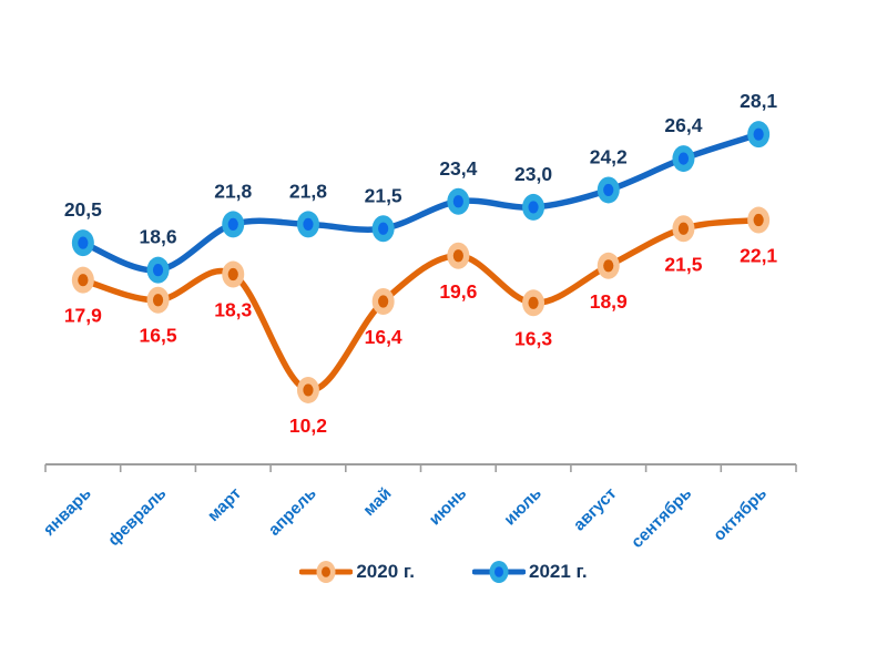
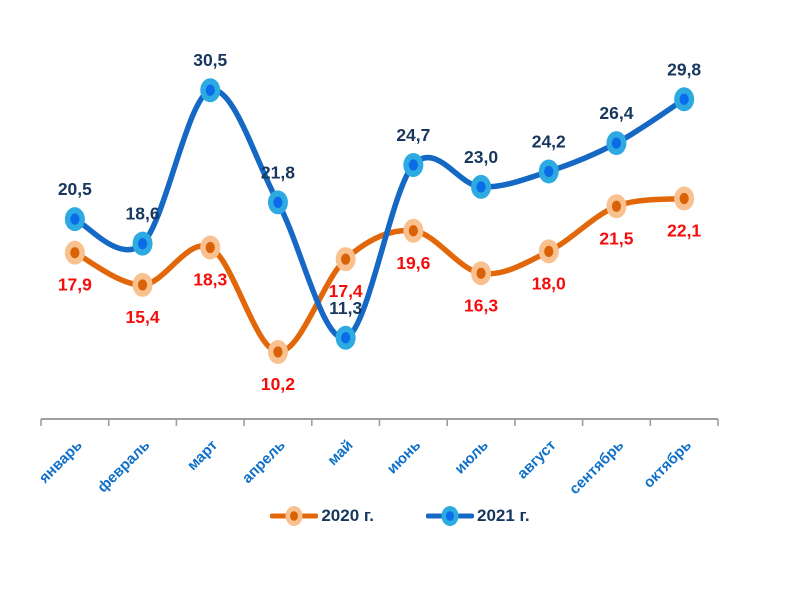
2020 г./февраль: 16,5 -> 15,4
2021 г./март: 21,8 -> 30,5
2020 г./май: 16,4 -> 17,4
2021 г./май: 21,5 -> 11,3
2021 г./июнь: 23,4 -> 24,7
2020 г./август: 18,9 -> 18,0
2021 г./октябрь: 28,1 -> 29,8
